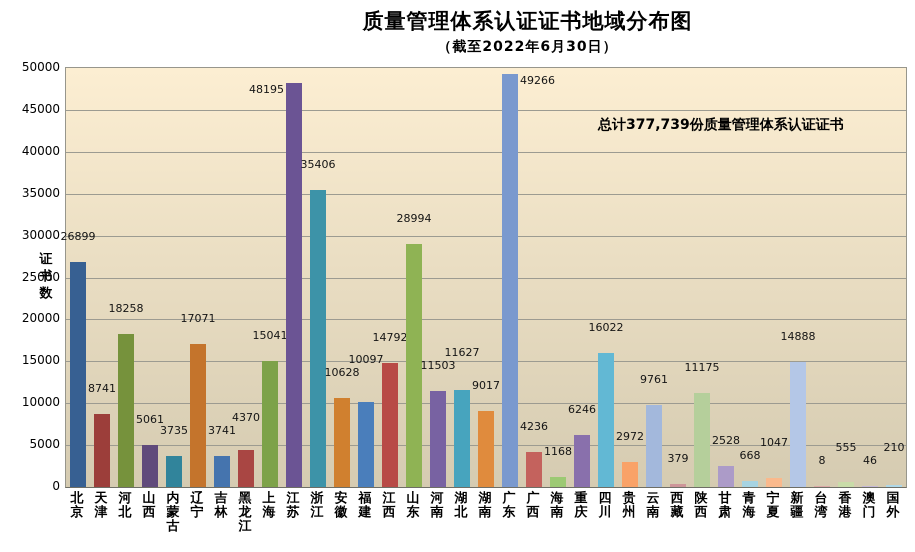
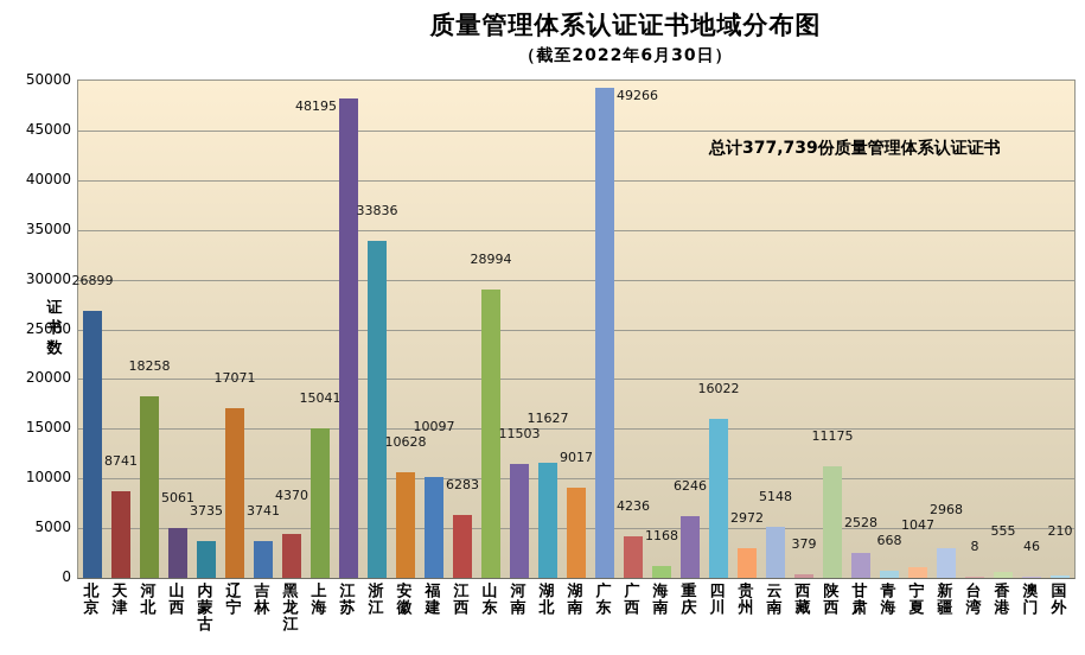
浙江: 35406 -> 33836
江西: 14792 -> 6283
云南: 9761 -> 5148
新疆: 14888 -> 2968
